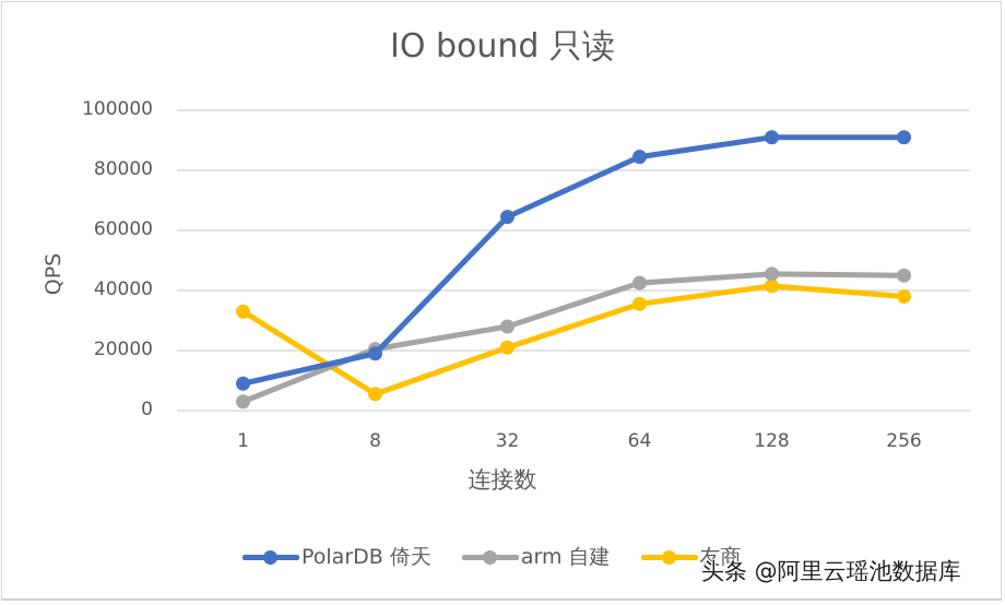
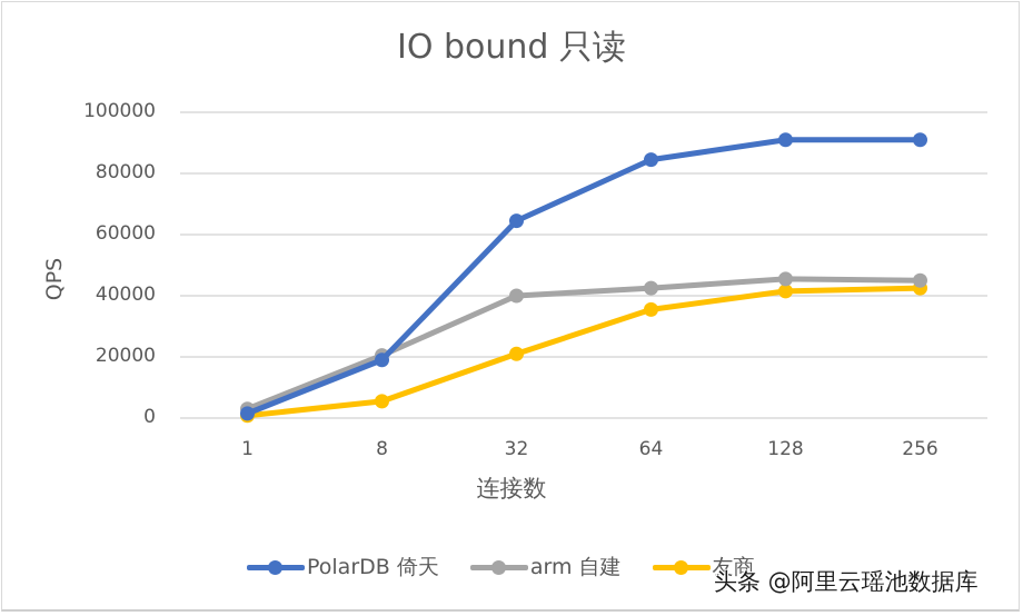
PolarDB 倚天/1: 9000 -> 2000
友商/1: 33000 -> 1000
arm 自建/32: 28000 -> 40000
友商/256: 38000 -> 42000
